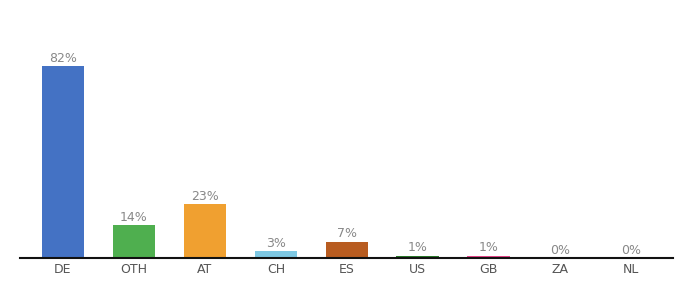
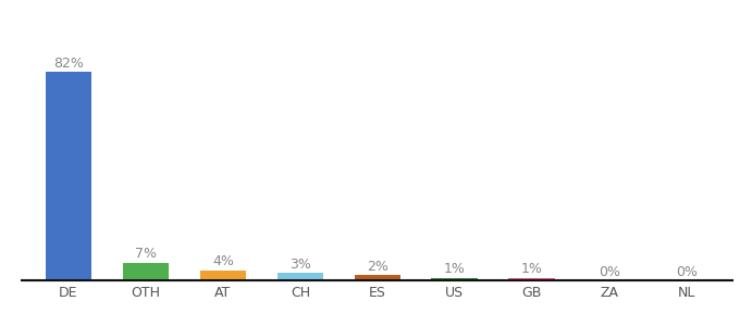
OTH: 14% -> 7%
AT: 23% -> 4%
ES: 7% -> 2%
